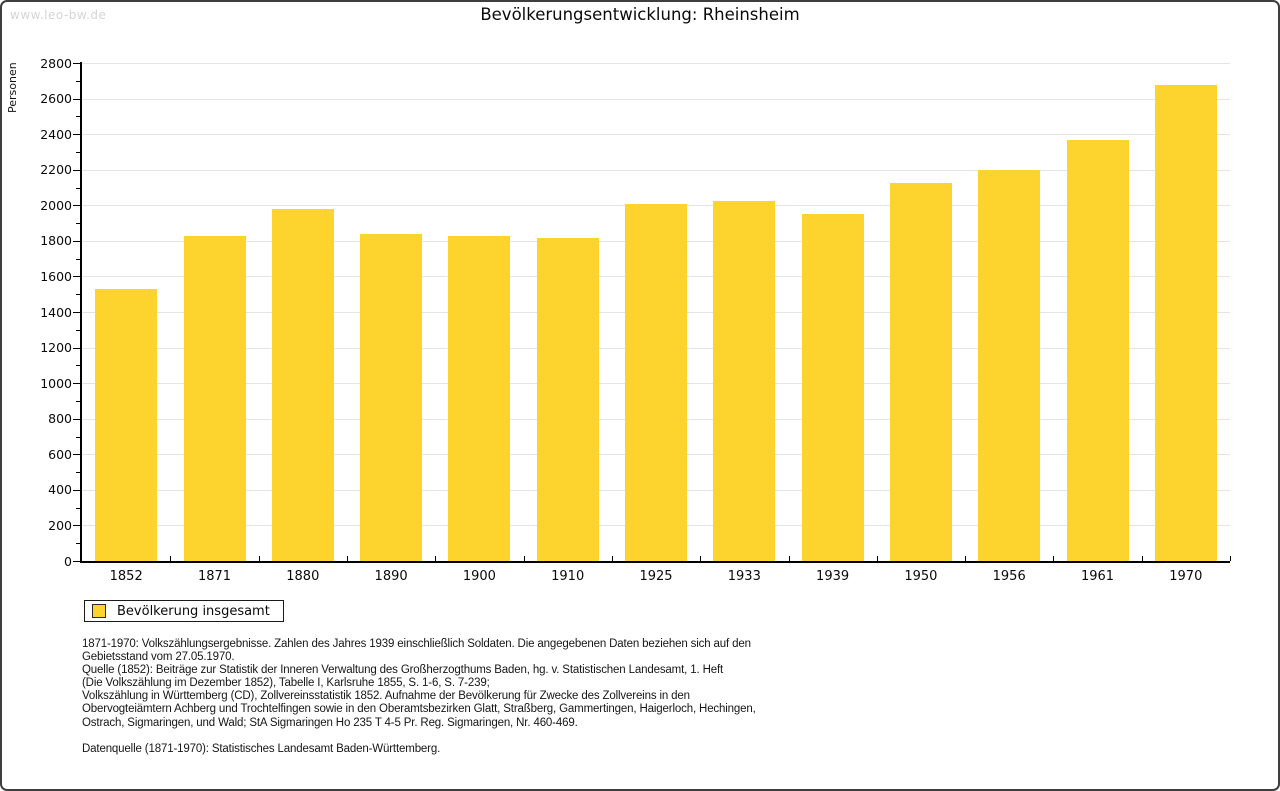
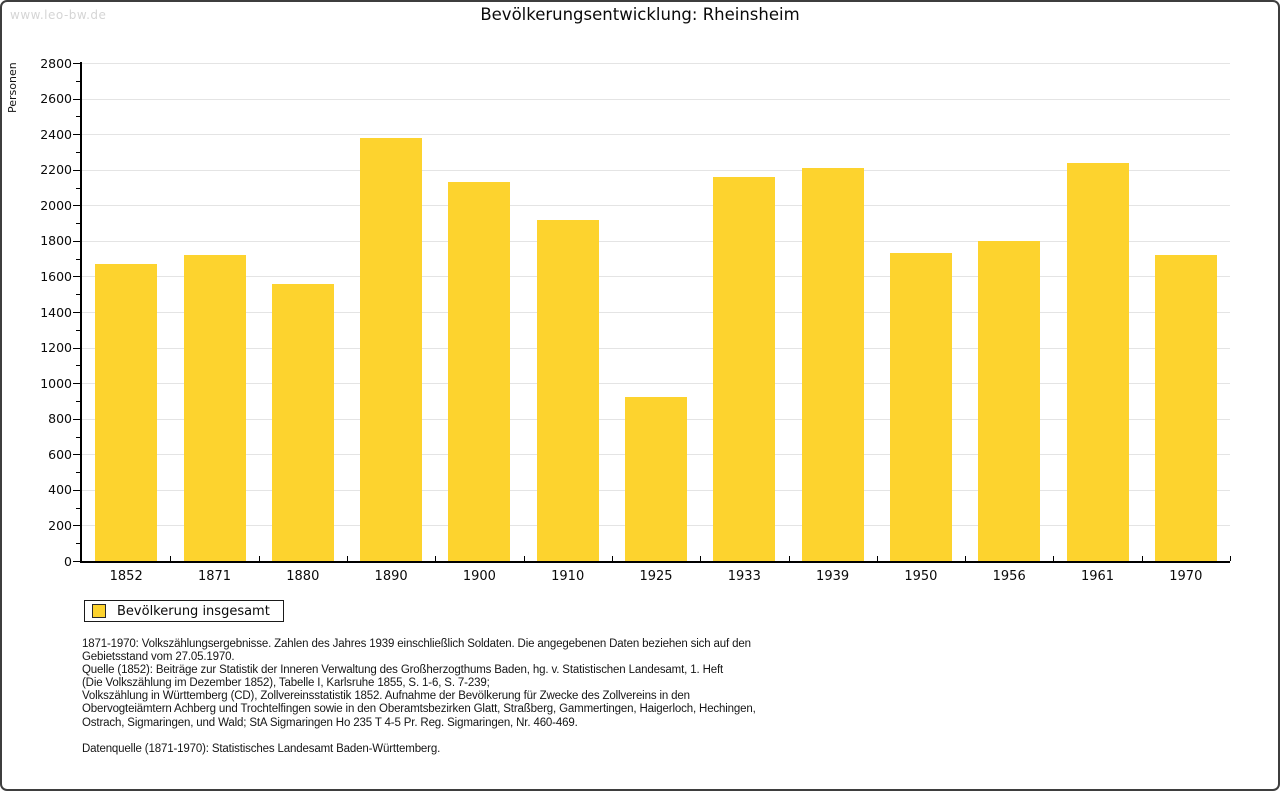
1852: 1530 -> 1670
1871: 1830 -> 1720
1880: 1980 -> 1560
1890: 1840 -> 2380
1900: 1830 -> 2130
1910: 1820 -> 1920
1925: 2010 -> 920
1933: 2020 -> 2160
1939: 1950 -> 2210
1950: 2120 -> 1730
1956: 2200 -> 1800
1961: 2360 -> 2240
1970: 2680 -> 1720
